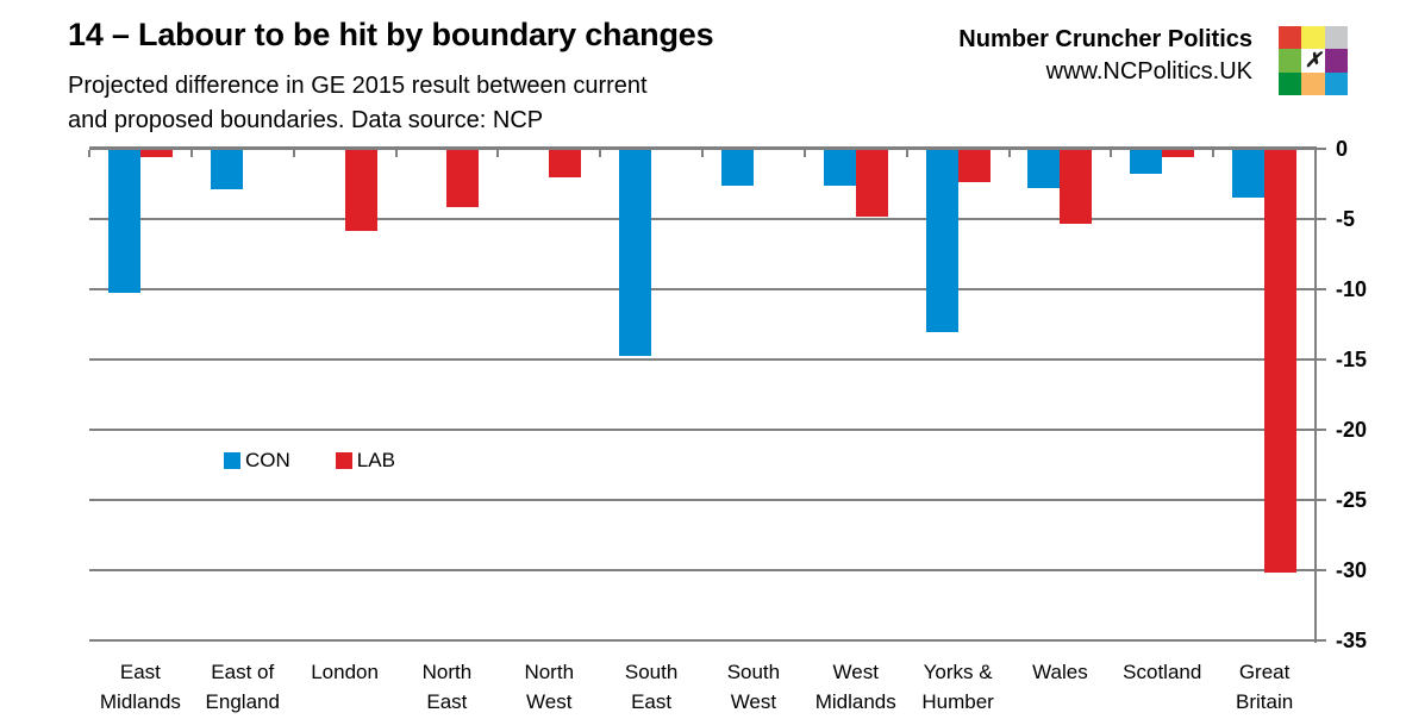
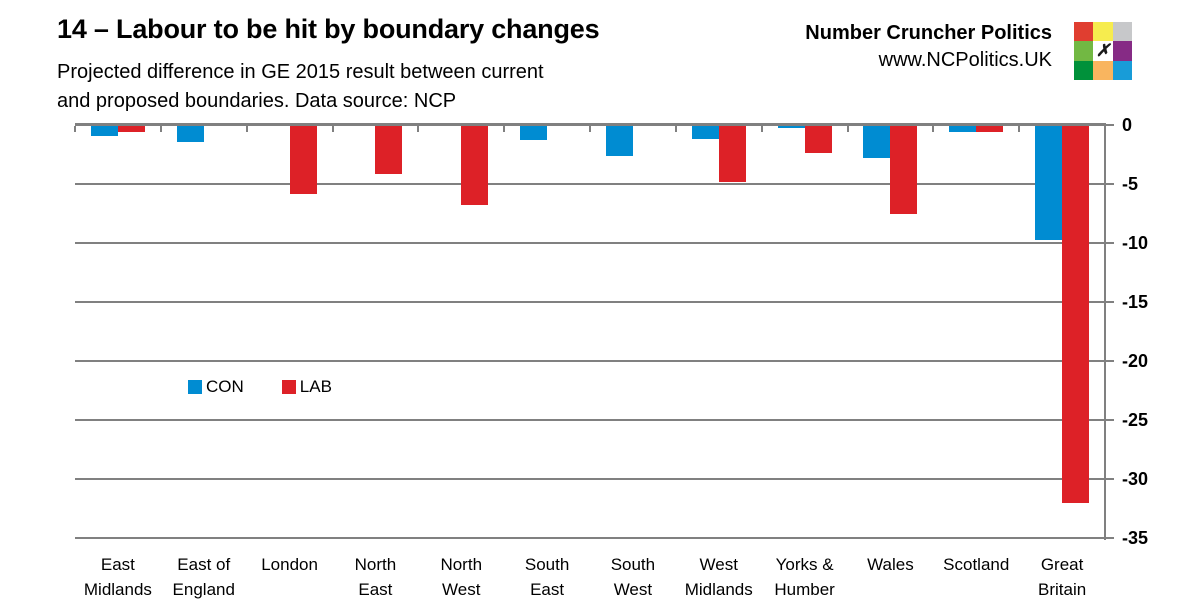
CON/East Midlands: -10.3 -> -1.0
CON/East of England: -2.9 -> -1.5
LAB/North West: -2.1 -> -6.8
CON/South East: -14.8 -> -1.3
CON/West Midlands: -2.7 -> -1.2
CON/Yorks & Humber: -13.1 -> -0.3
LAB/Wales: -5.4 -> -7.6
CON/Scotland: -1.8 -> -0.6
CON/Great Britain: -3.5 -> -9.8
LAB/Great Britain: -30.2 -> -32.0
